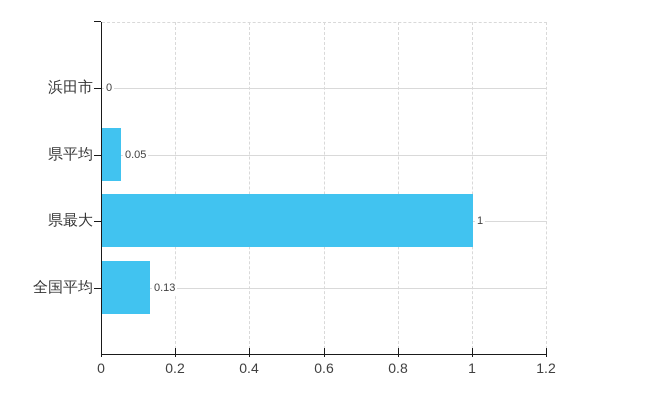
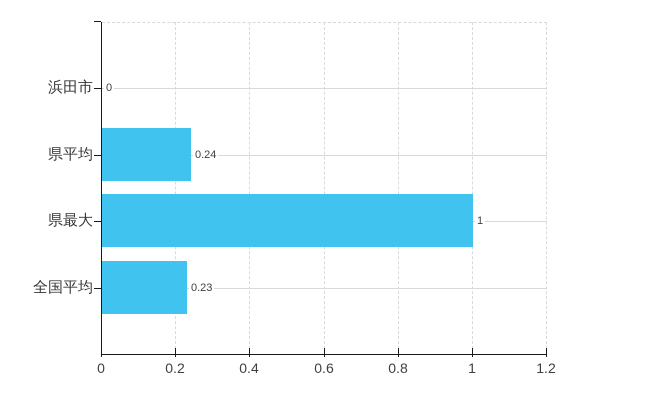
県平均: 0.05 -> 0.24
全国平均: 0.13 -> 0.23
